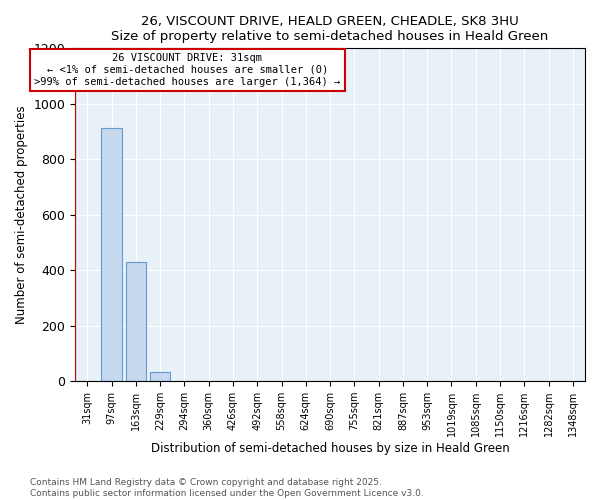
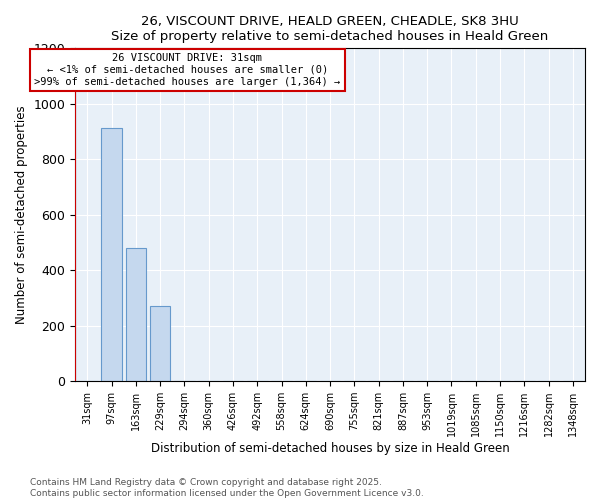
163sqm: 428 -> 480
229sqm: 35 -> 270
